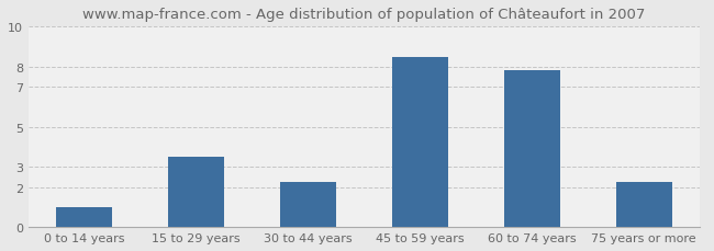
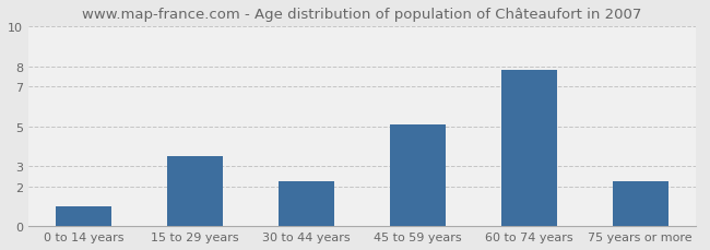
45 to 59 years: 8.5 -> 5.1
